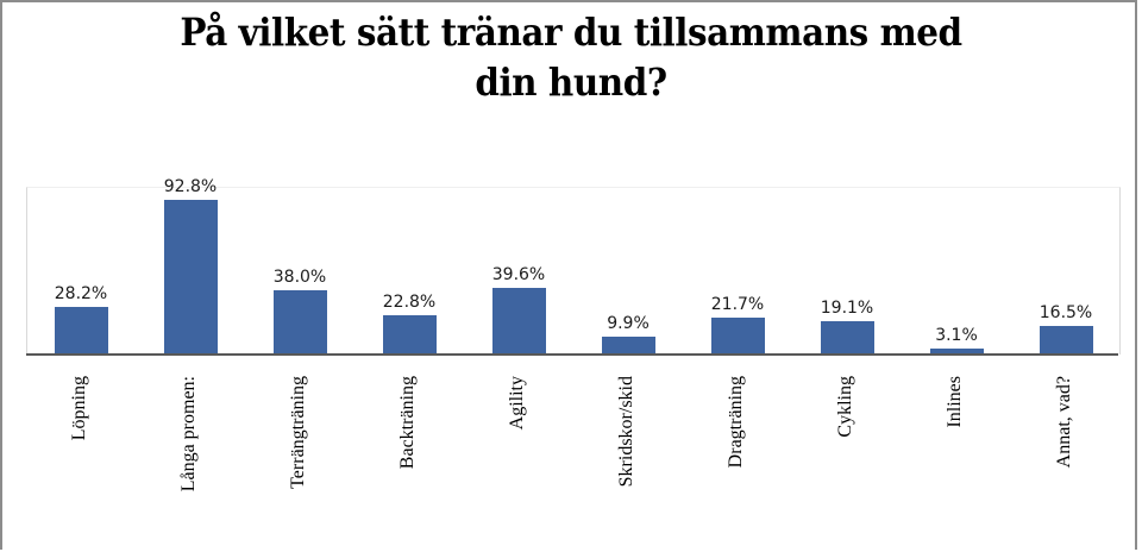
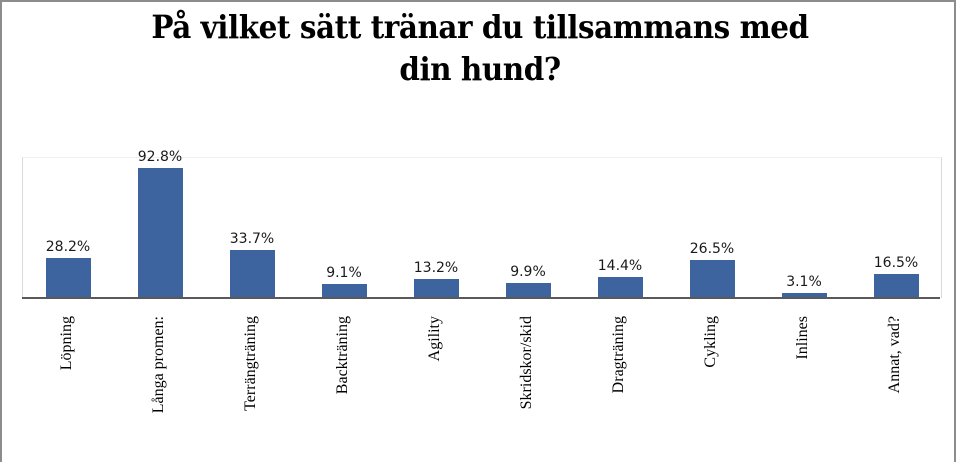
Terrängträning: 38.0% -> 33.7%
Backträning: 22.8% -> 9.1%
Agility: 39.6% -> 13.2%
Dragträning: 21.7% -> 14.4%
Cykling: 19.1% -> 26.5%
